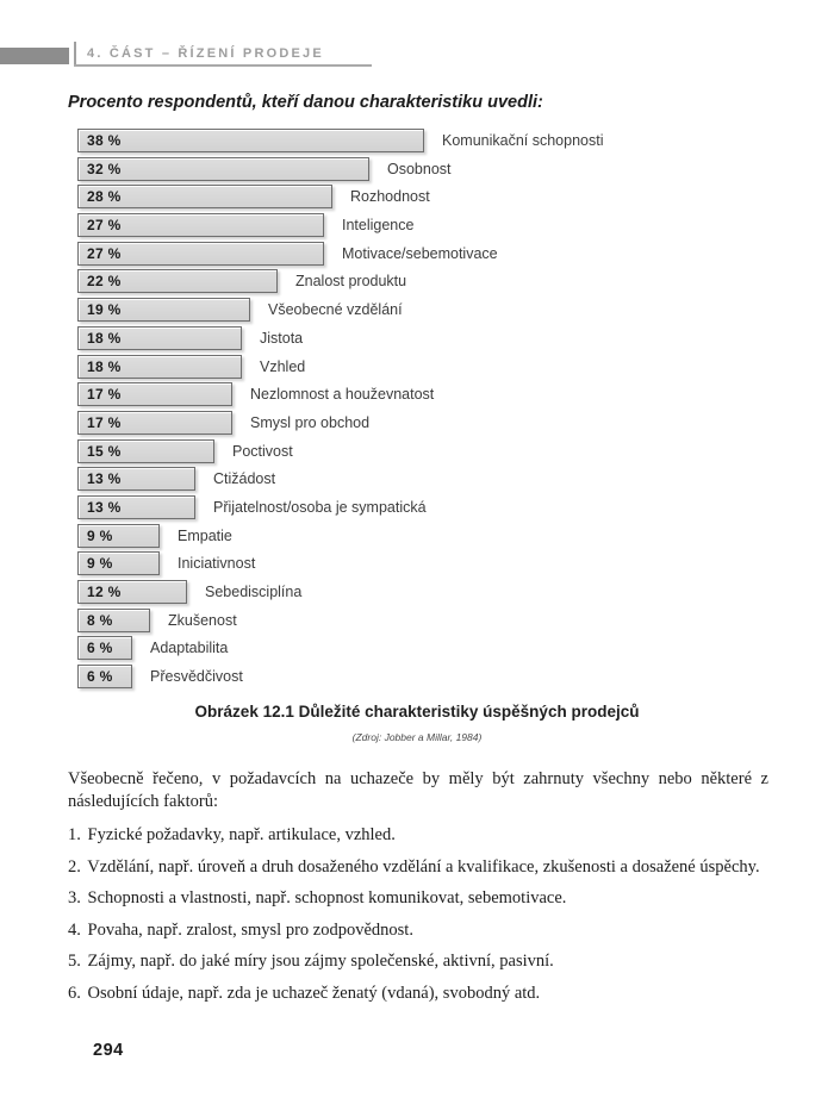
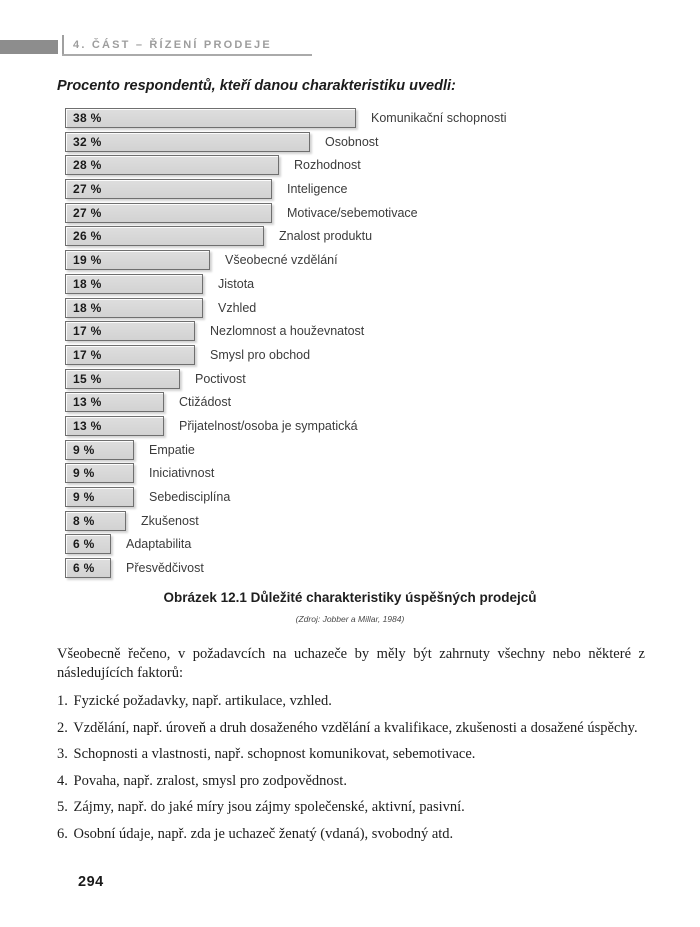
Znalost produktu: 22 -> 26
Sebedisciplína: 12 -> 9
